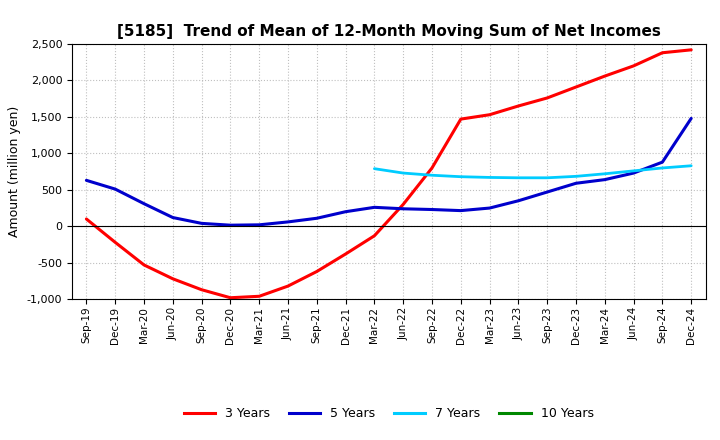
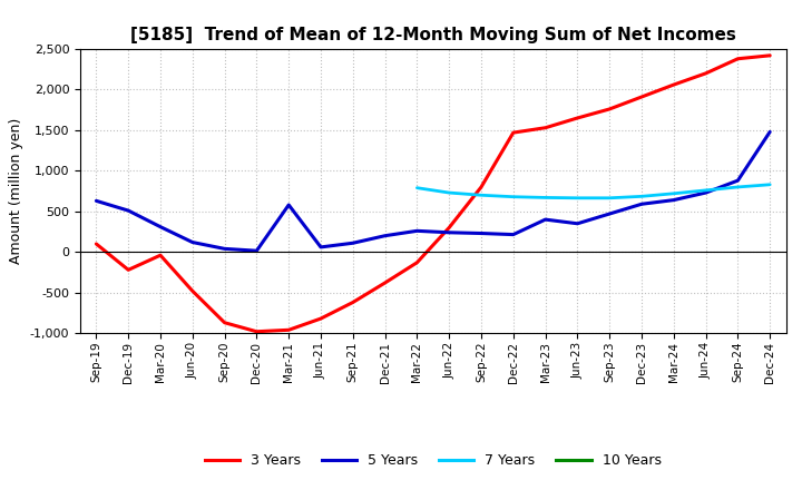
3 Years/Mar-20: -530 -> -40
3 Years/Jun-20: -720 -> -480
5 Years/Mar-21: 20 -> 580
5 Years/Mar-23: 250 -> 400
